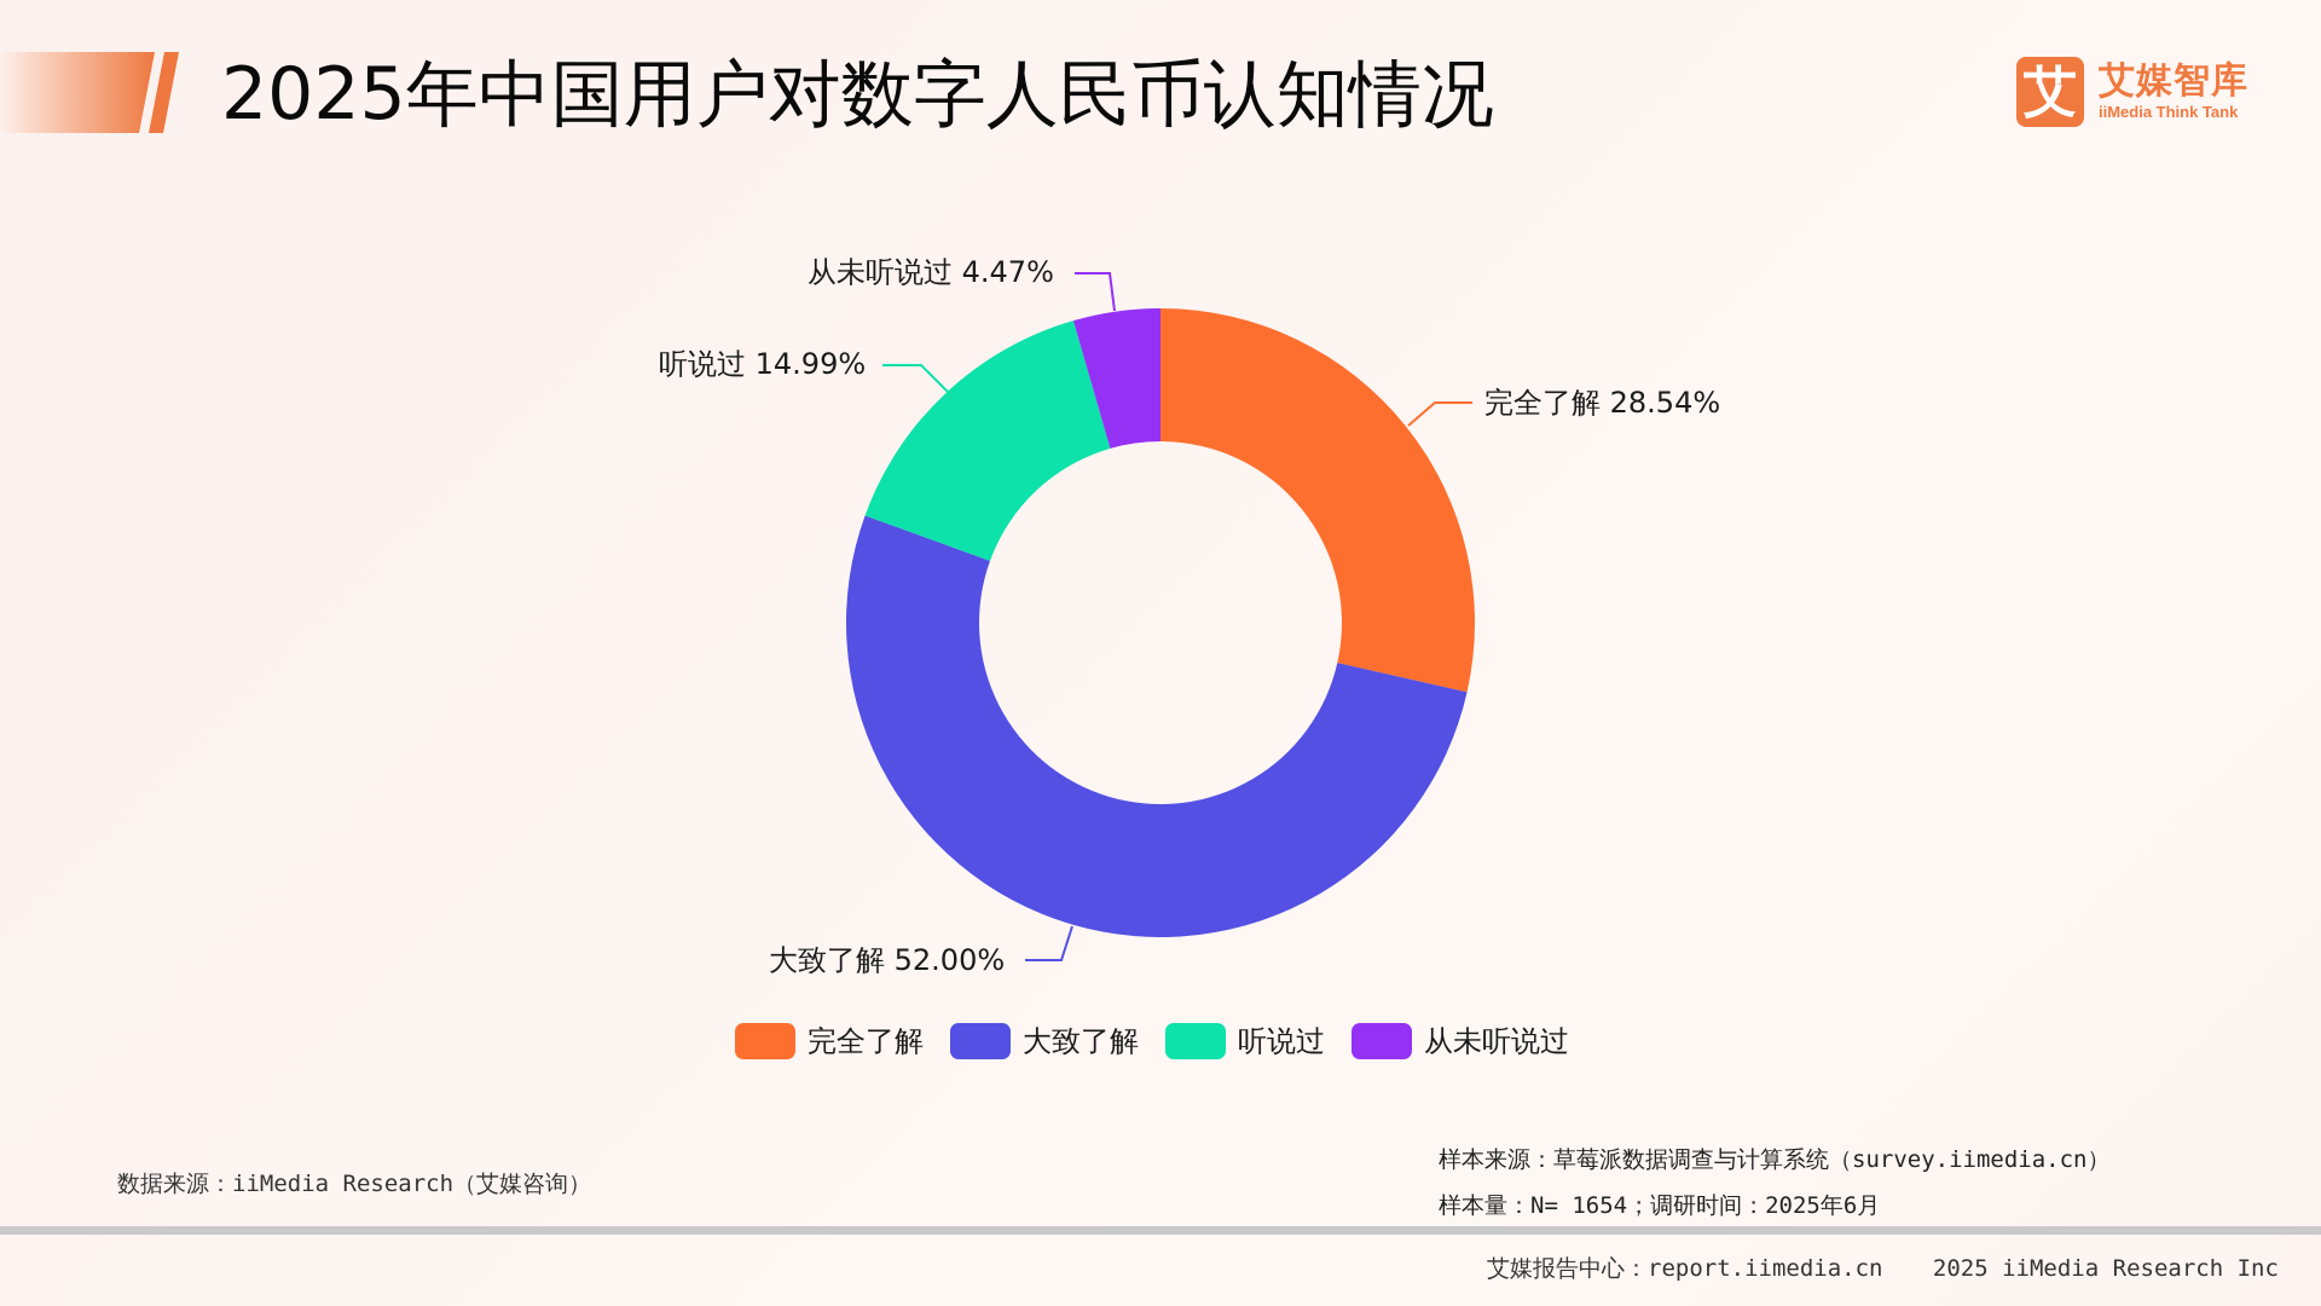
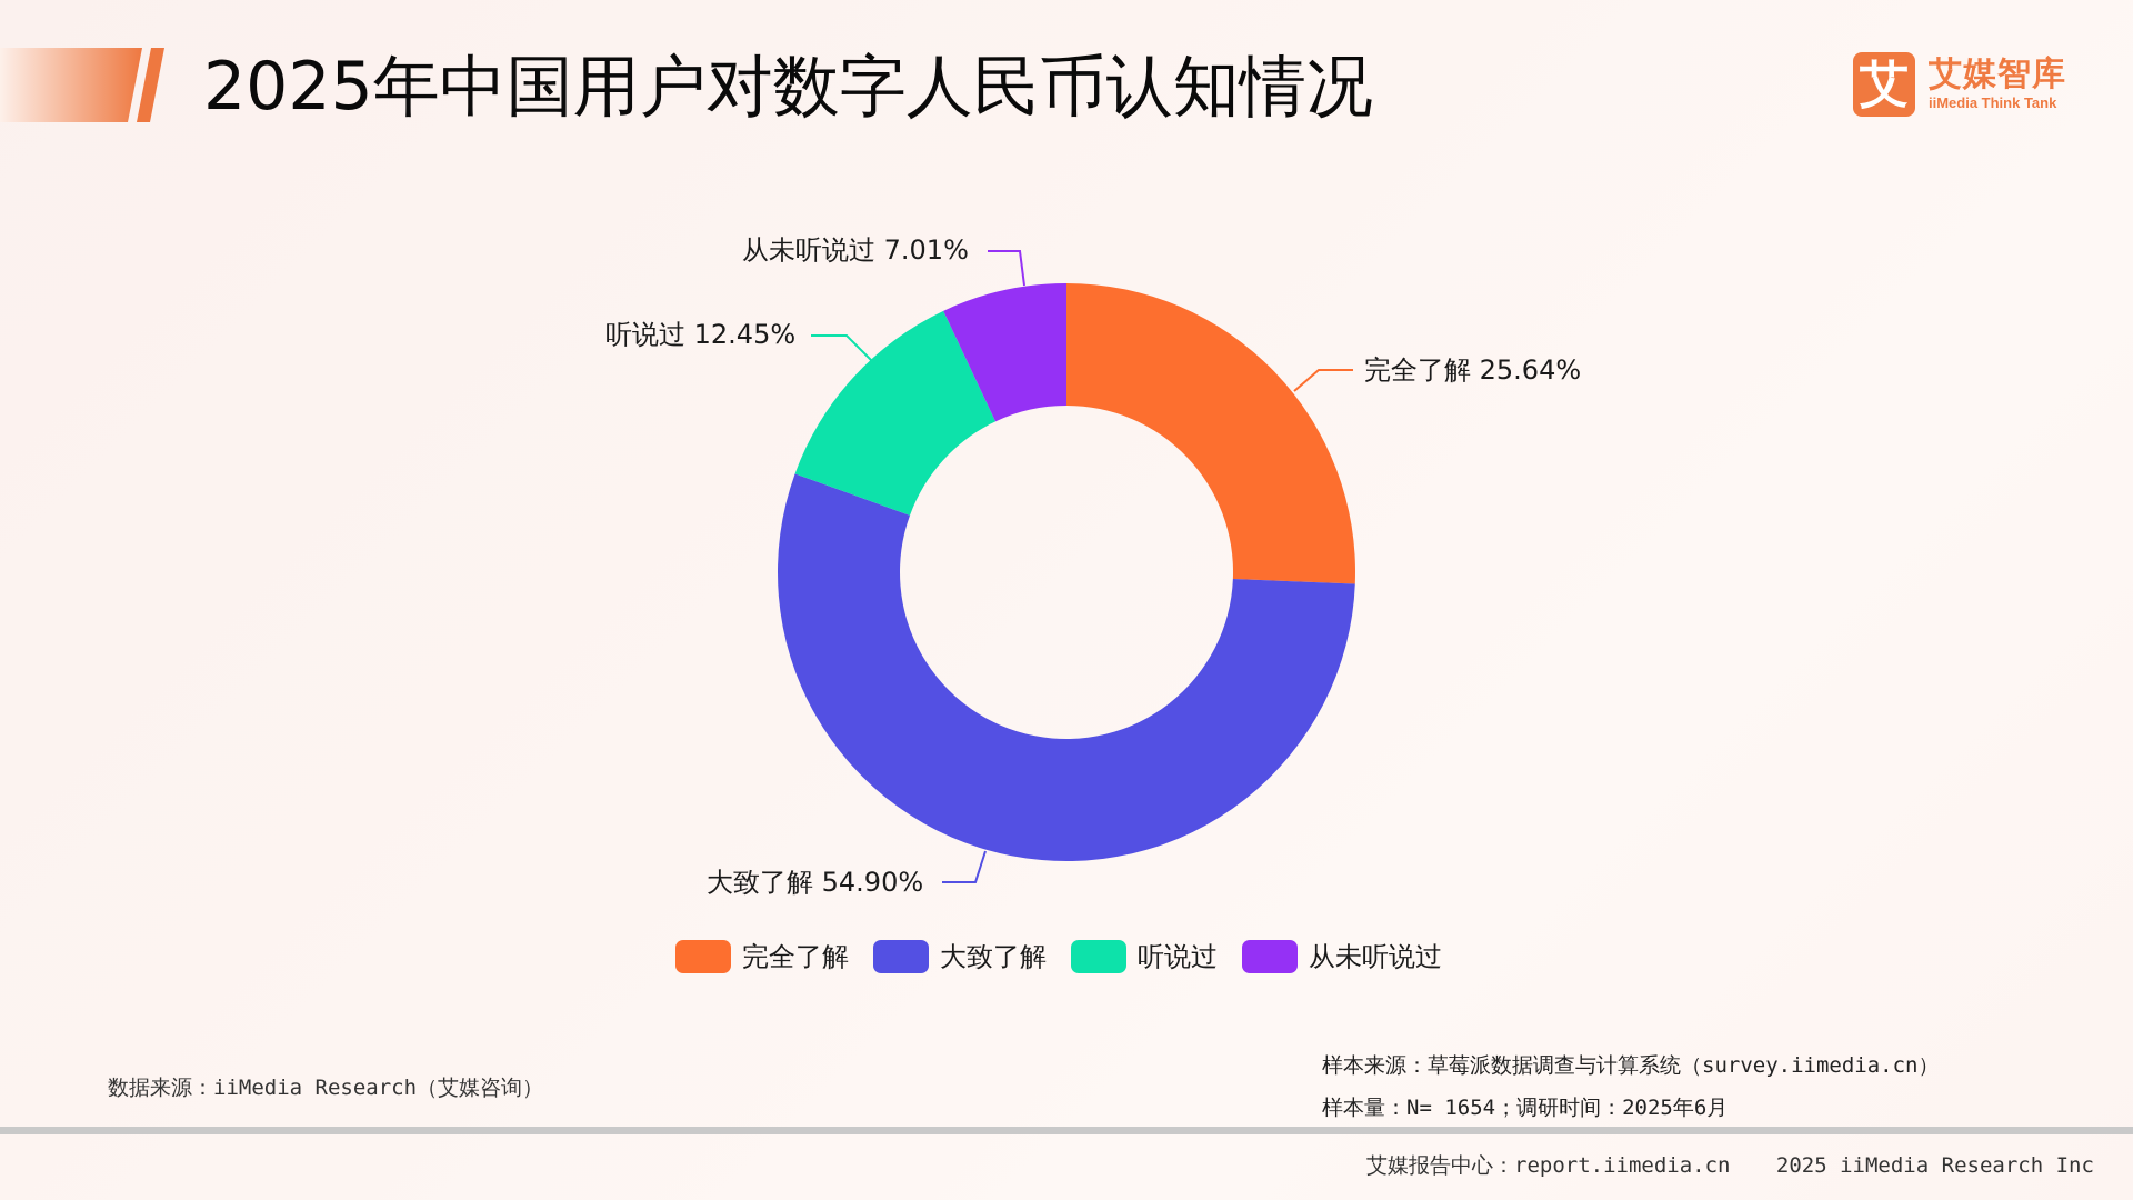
完全了解: 28.54% -> 25.64%
大致了解: 52.00% -> 54.90%
听说过: 14.99% -> 12.45%
从未听说过: 4.47% -> 7.01%
